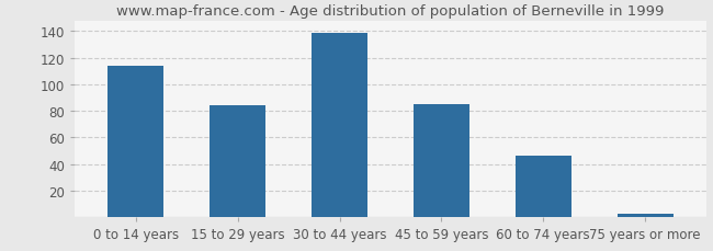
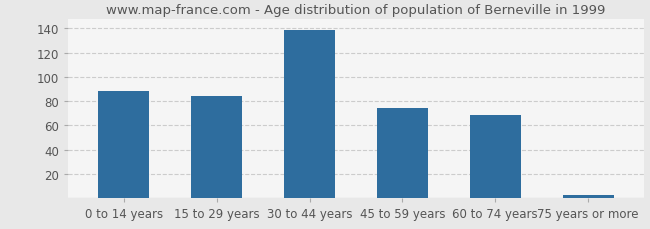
0 to 14 years: 114 -> 88
45 to 59 years: 85 -> 74
60 to 74 years: 46 -> 69
